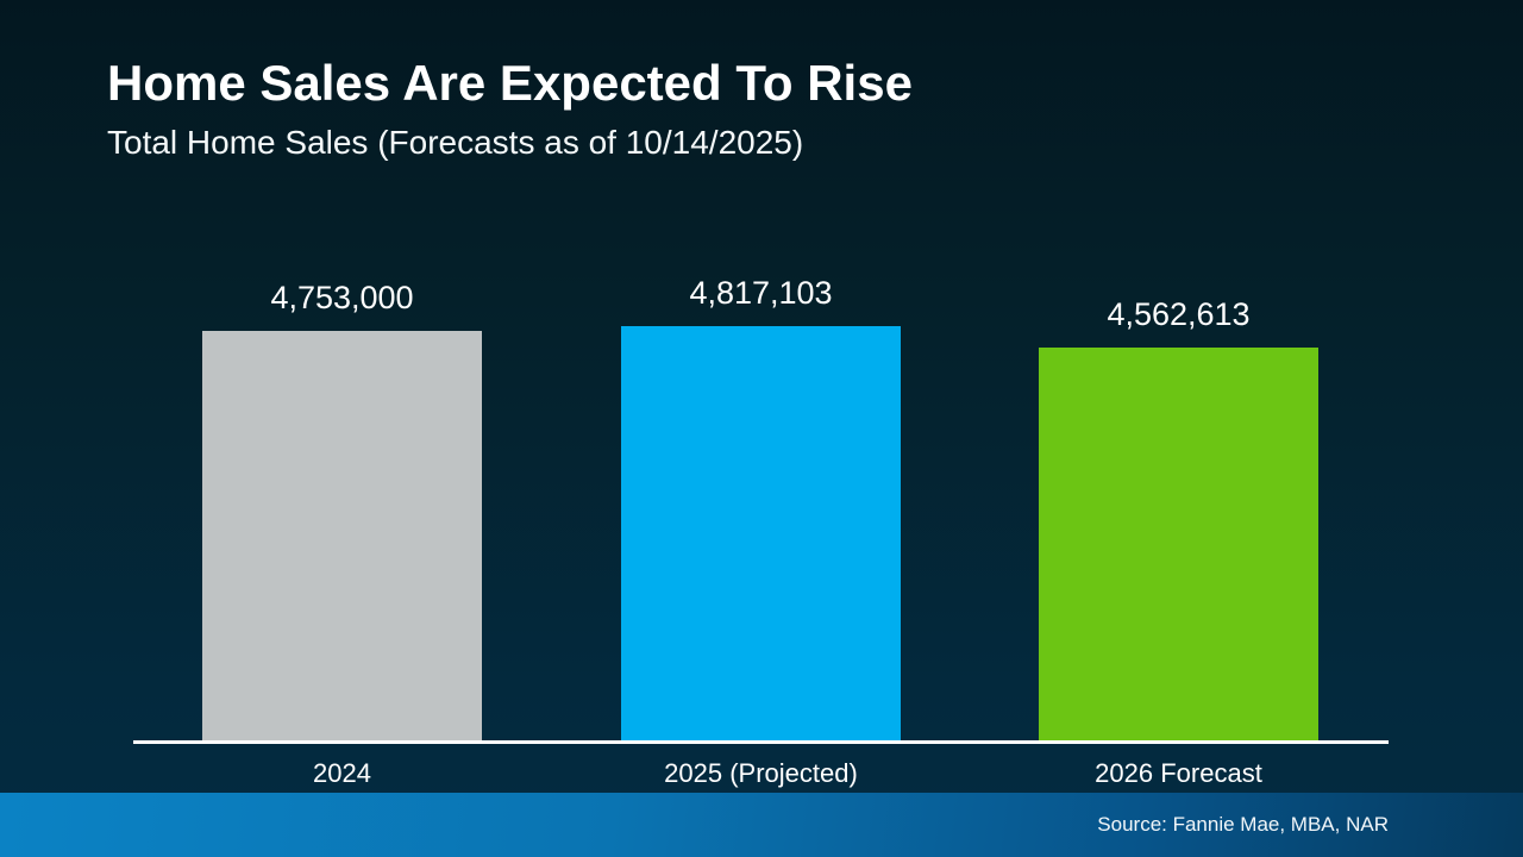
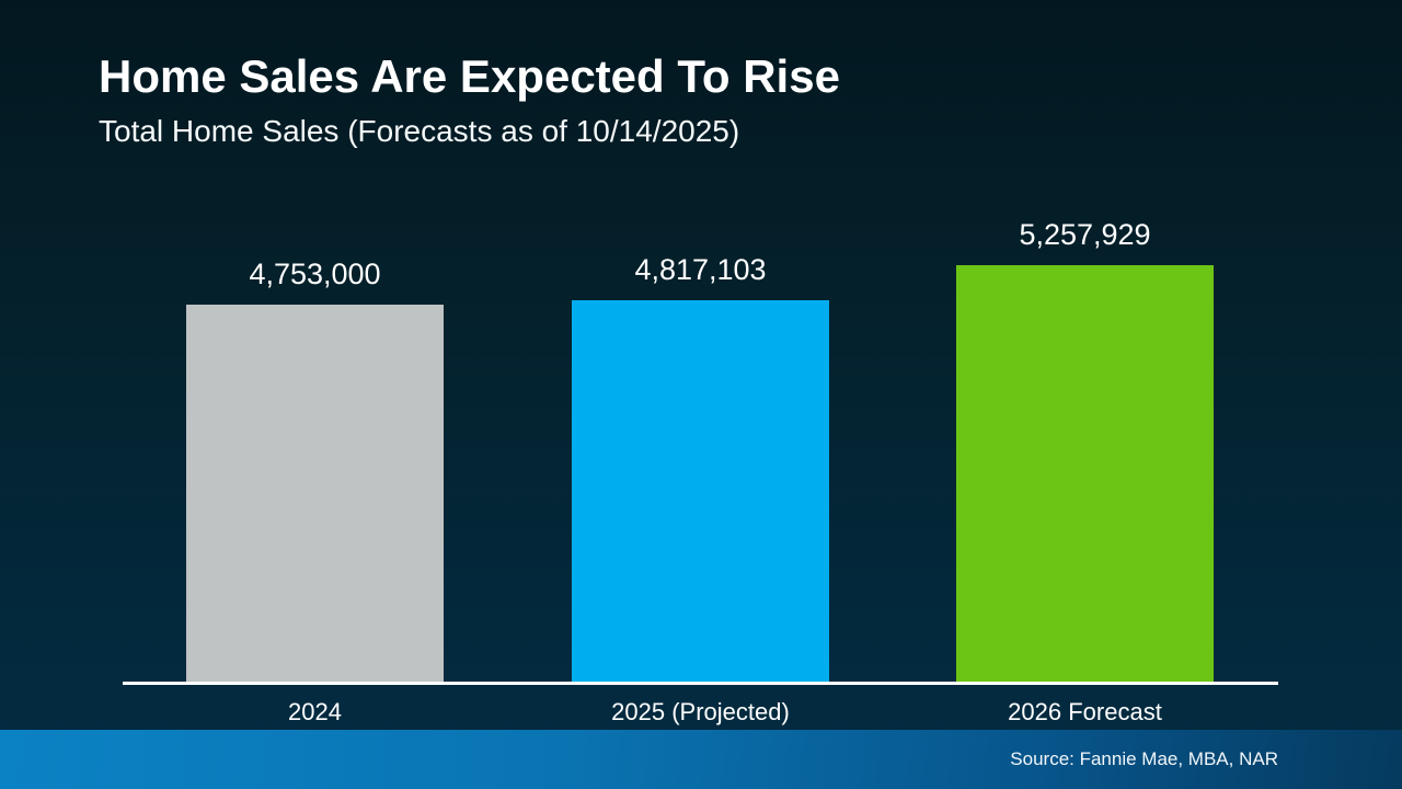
2026 Forecast: 4,562,613 -> 5,257,929
